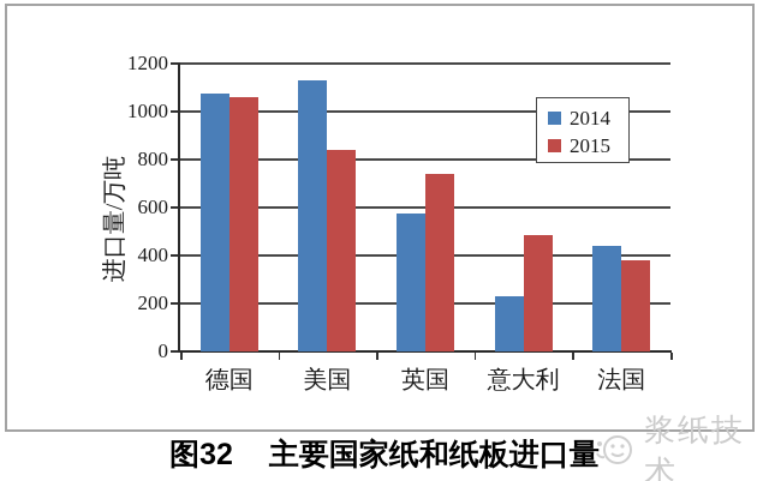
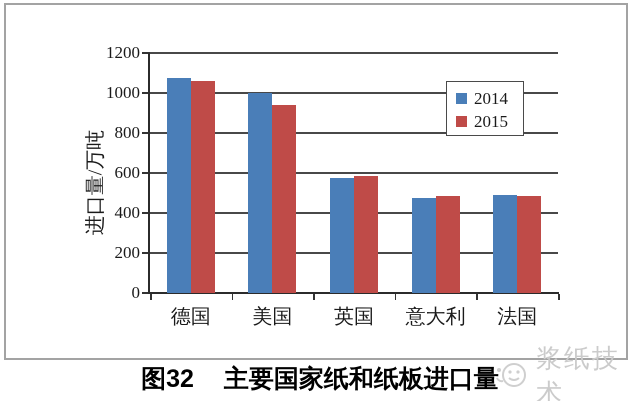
2014/美国: 1130 -> 1000
2015/美国: 840 -> 940
2015/英国: 740 -> 580
2014/意大利: 230 -> 480
2014/法国: 440 -> 490
2015/法国: 380 -> 480
